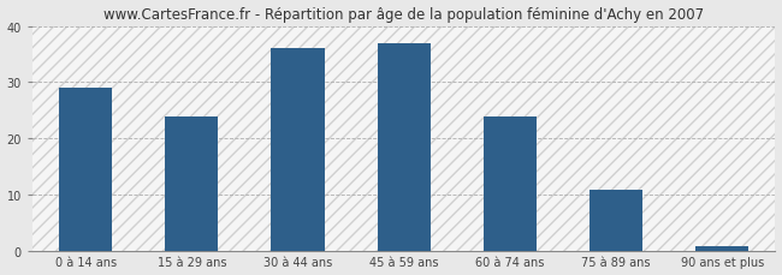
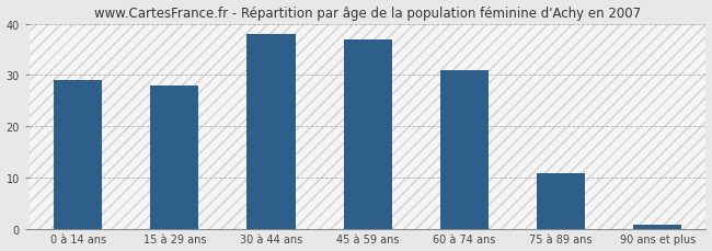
15 à 29 ans: 24 -> 28
30 à 44 ans: 36 -> 38
60 à 74 ans: 24 -> 31
